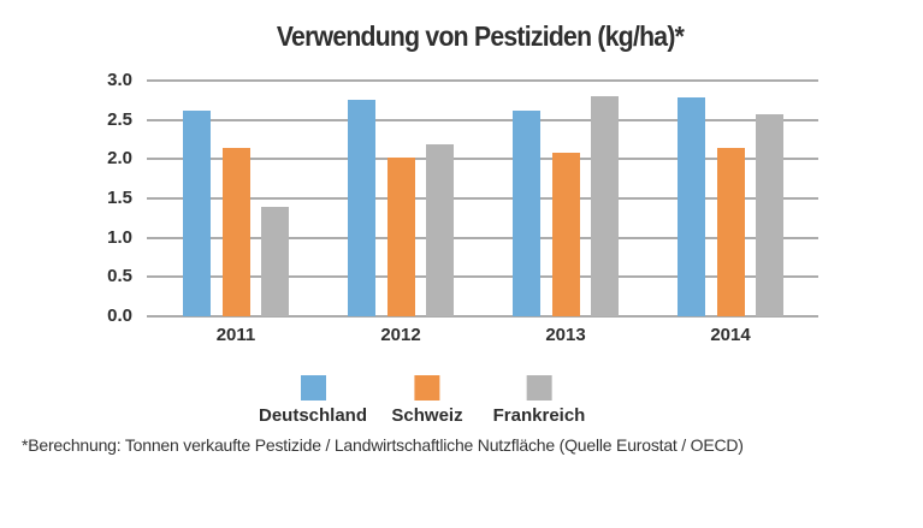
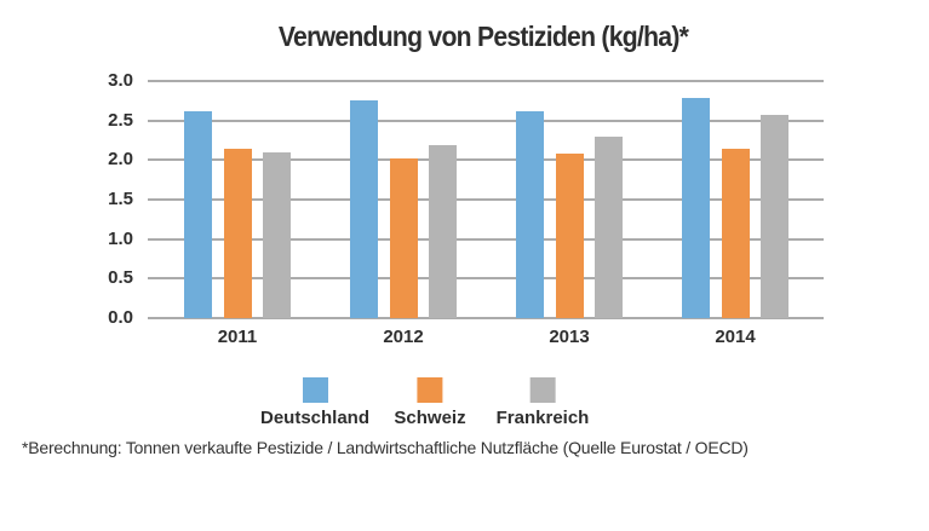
Frankreich/2011: 1.4 -> 2.1
Frankreich/2013: 2.8 -> 2.3
